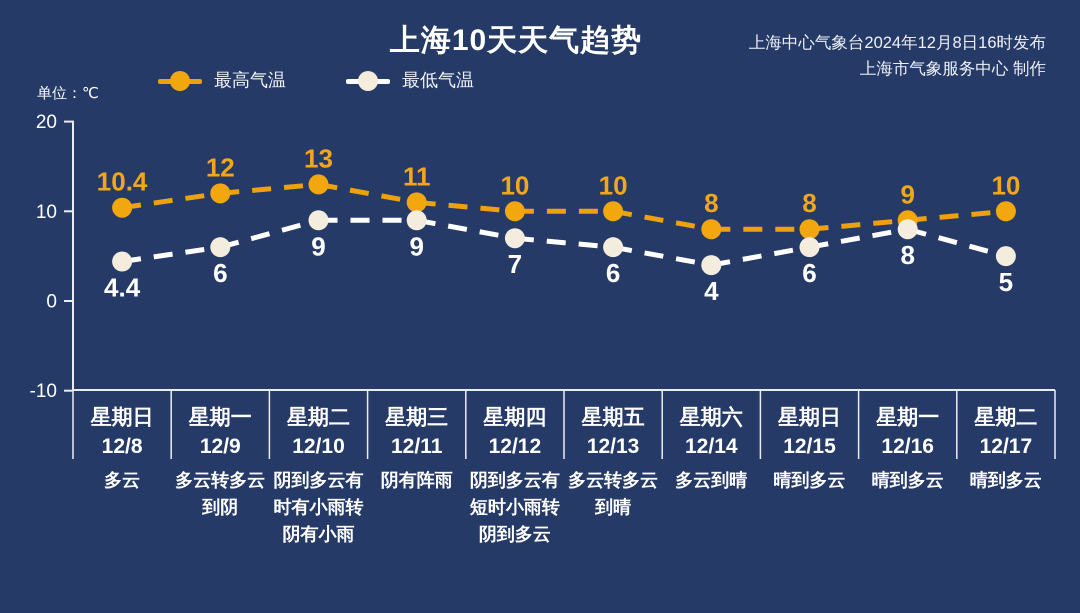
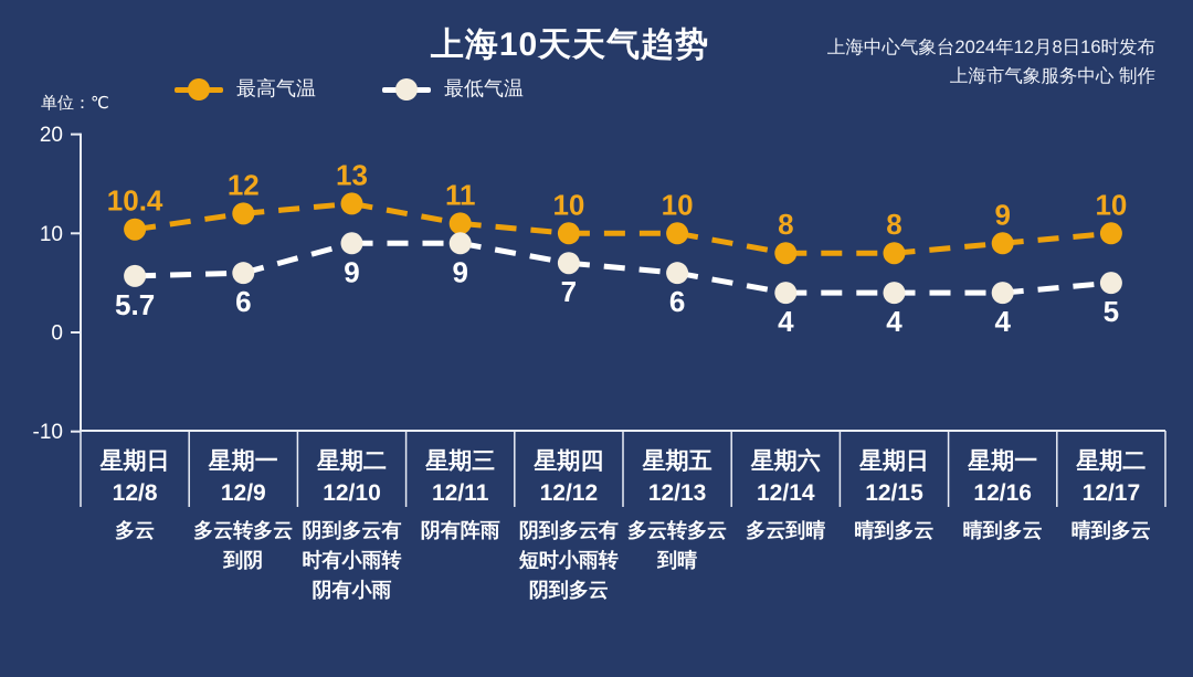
最低气温/12/8: 4.4 -> 5.7
最低气温/12/15: 6 -> 4
最低气温/12/16: 8 -> 4
